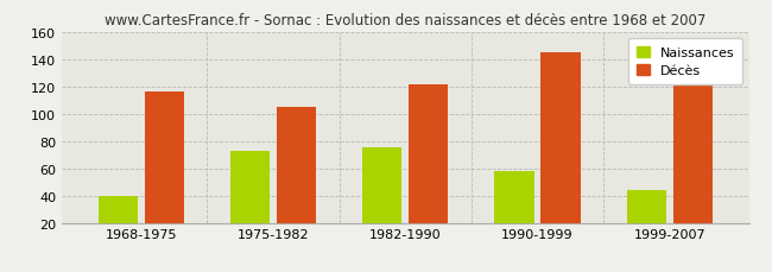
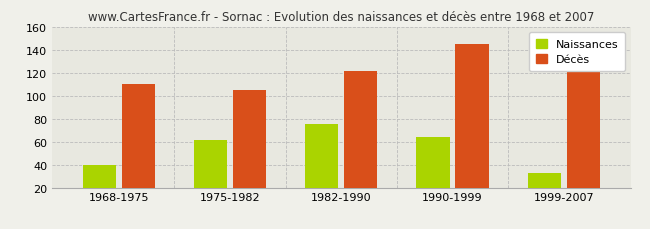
Décès/1968-1975: 116 -> 110
Naissances/1975-1982: 73 -> 61
Naissances/1990-1999: 58 -> 64
Naissances/1999-2007: 44 -> 33
